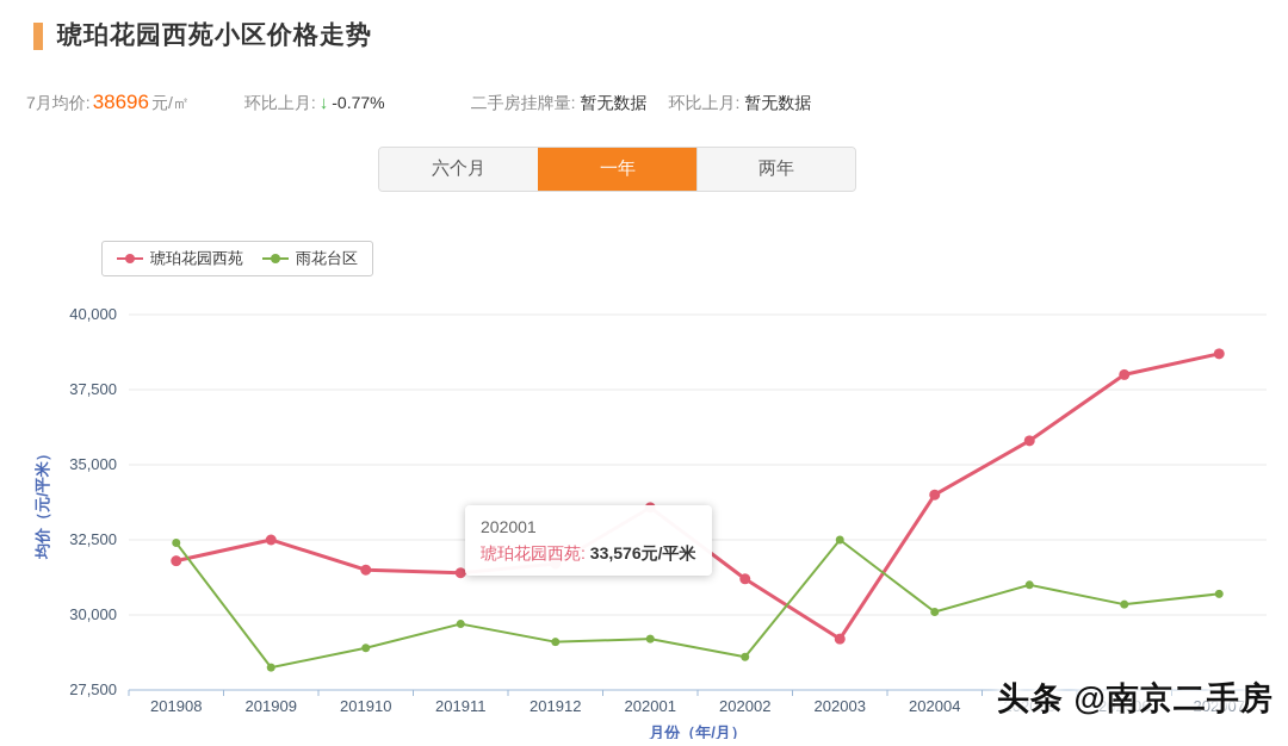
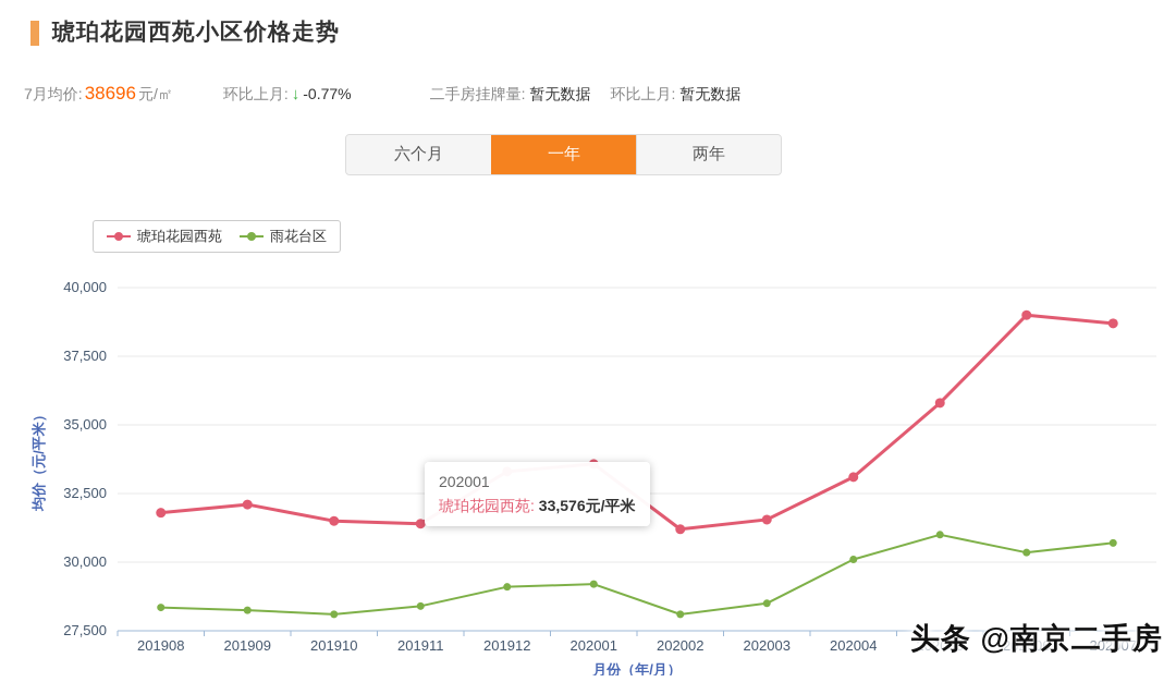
雨花台区/201908: 32400 -> 28400
琥珀花园西苑/201909: 32500 -> 32100
雨花台区/201910: 28900 -> 28100
雨花台区/201911: 29700 -> 28400
琥珀花园西苑/201912: 31700 -> 33300
雨花台区/202002: 28600 -> 28100
琥珀花园西苑/202003: 29200 -> 31600
雨花台区/202003: 32500 -> 28500
琥珀花园西苑/202004: 34000 -> 33100
琥珀花园西苑/202006: 38000 -> 39000
